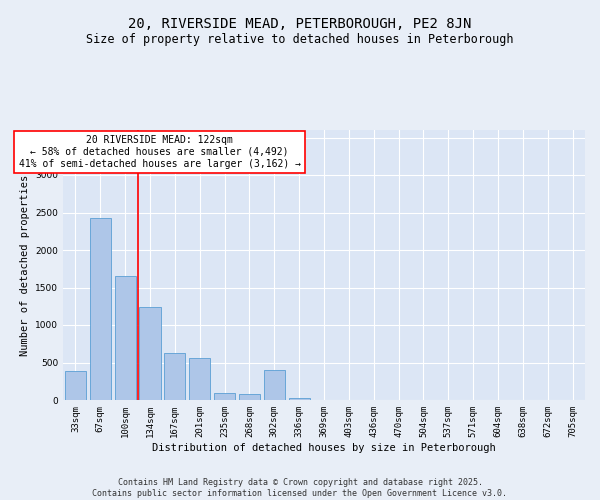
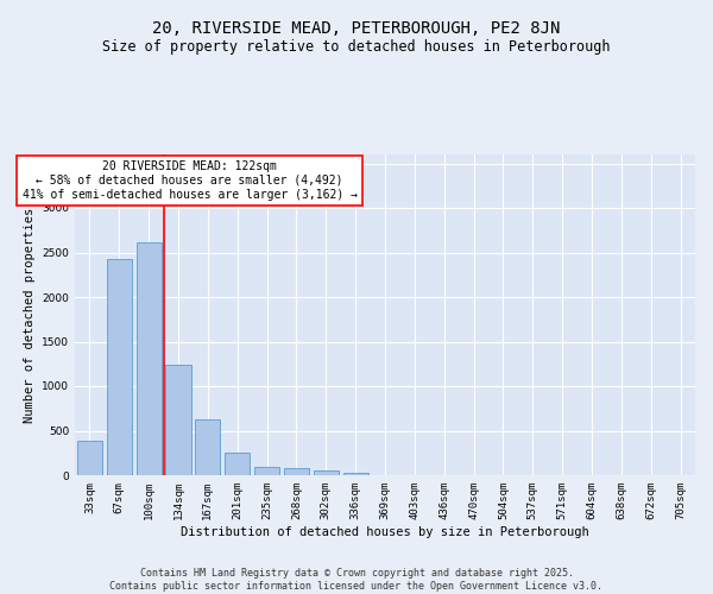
100sqm: 1660 -> 2620
201sqm: 560 -> 250
302sqm: 400 -> 60
